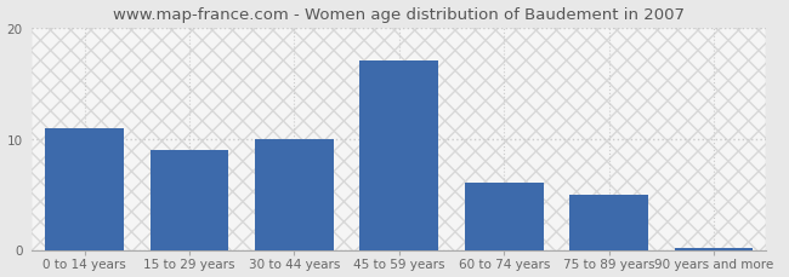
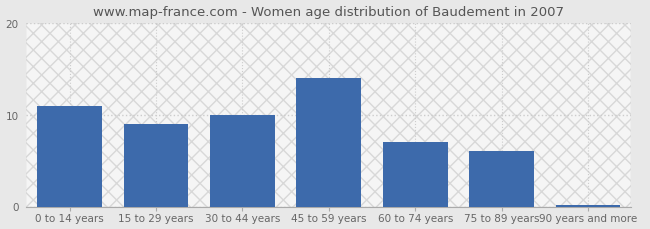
45 to 59 years: 17.0 -> 14.0
60 to 74 years: 6.0 -> 7.0
75 to 89 years: 5.0 -> 6.0
